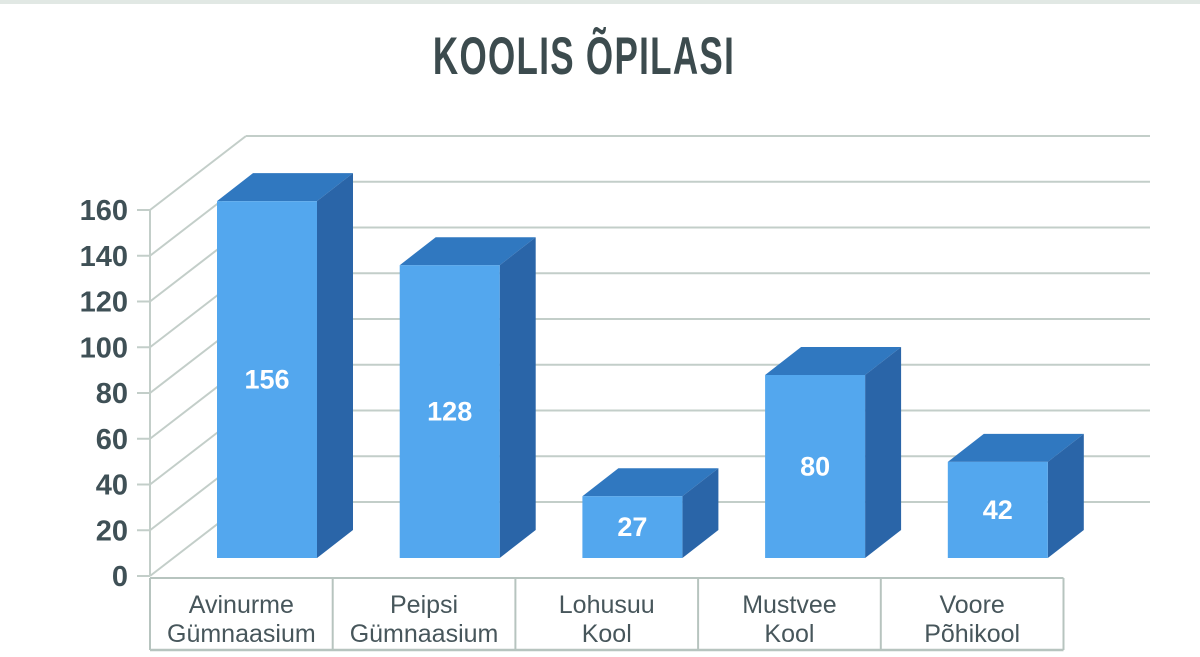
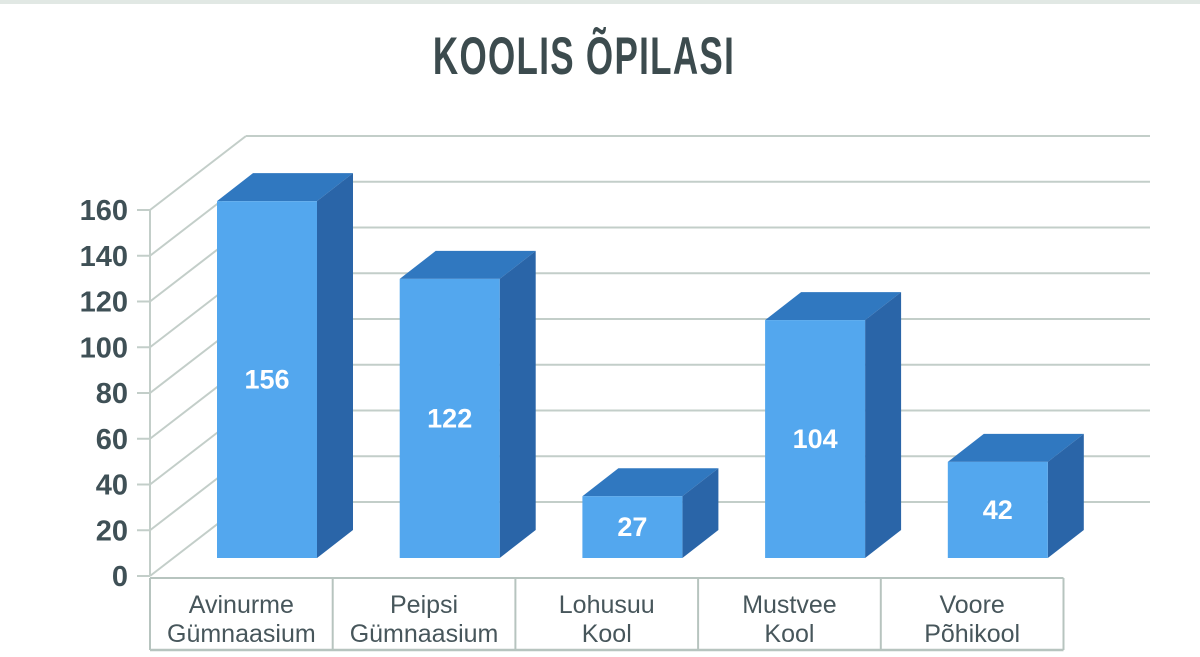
Peipsi Gümnaasium: 128 -> 122
Mustvee Kool: 80 -> 104
